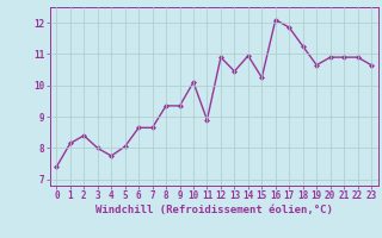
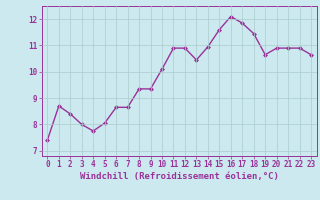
1: 8.15 -> 8.70
11: 8.90 -> 10.90
15: 10.25 -> 11.60
18: 11.25 -> 11.45
